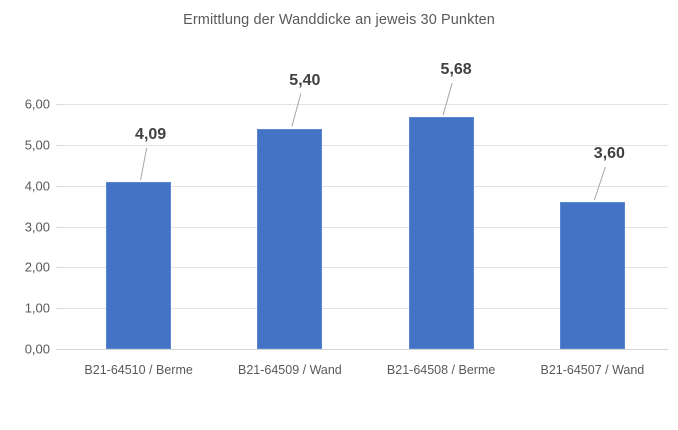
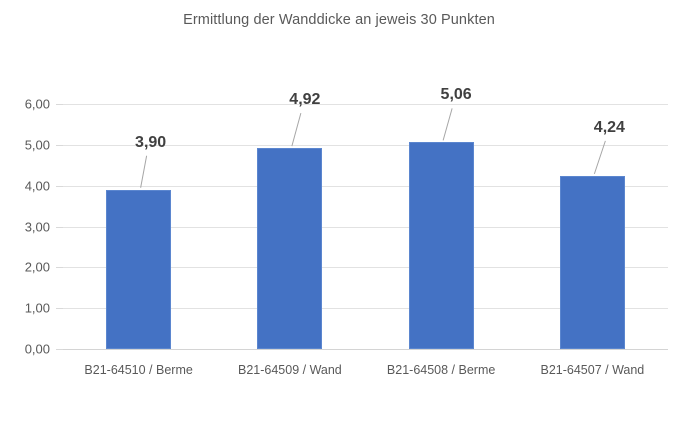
B21-64510 / Berme: 4,09 -> 3,90
B21-64509 / Wand: 5,40 -> 4,92
B21-64508 / Berme: 5,68 -> 5,06
B21-64507 / Wand: 3,60 -> 4,24
